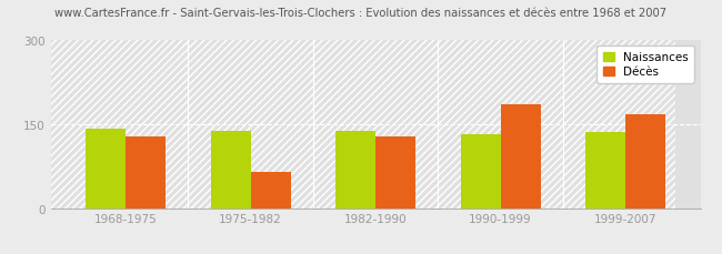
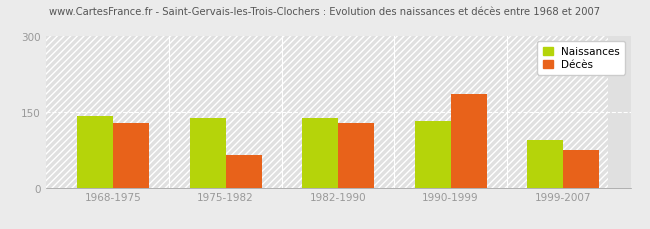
Naissances/1999-2007: 136 -> 94
Décès/1999-2007: 168 -> 74
